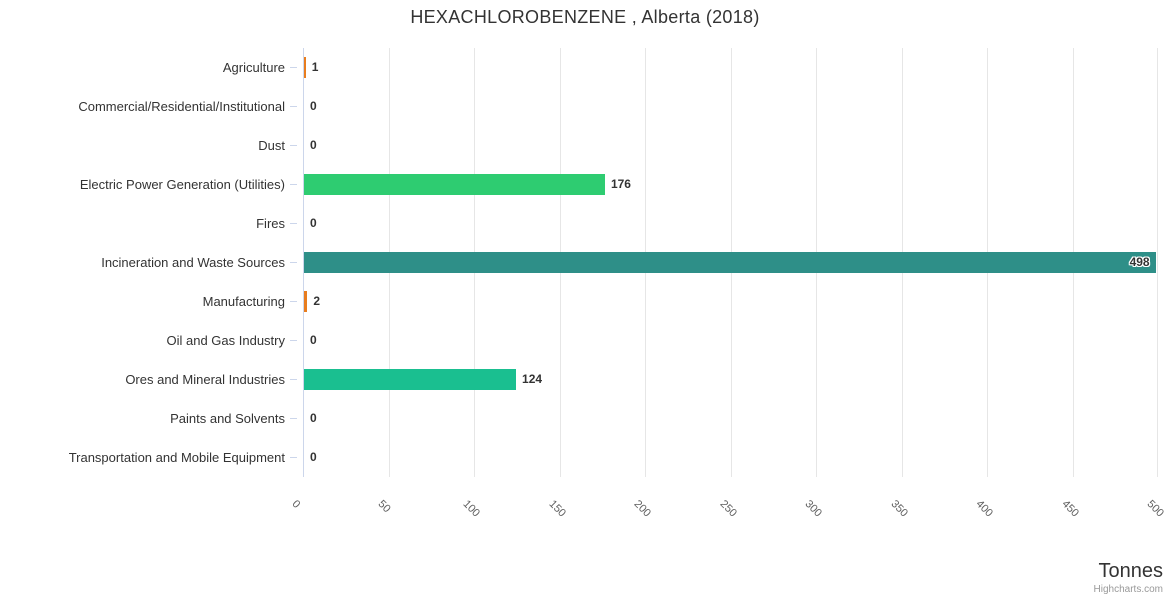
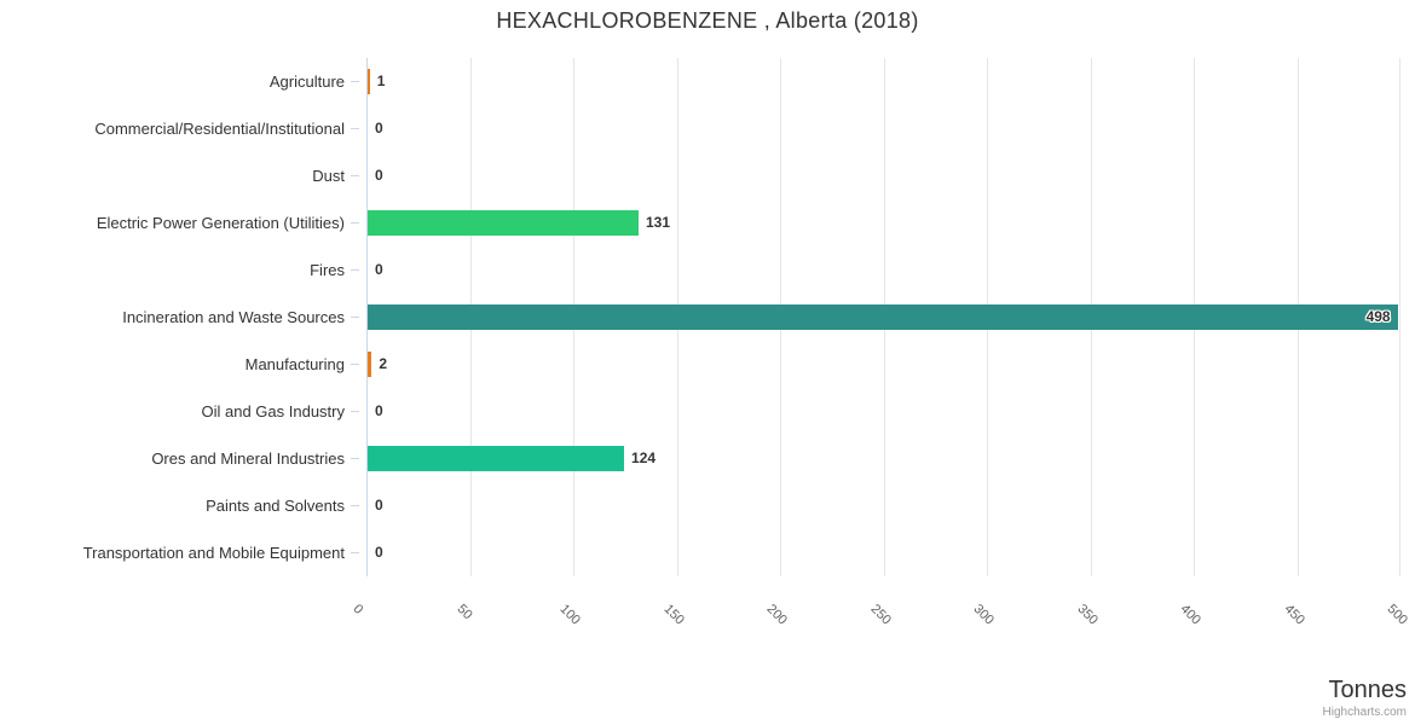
Electric Power Generation (Utilities): 176 -> 131
